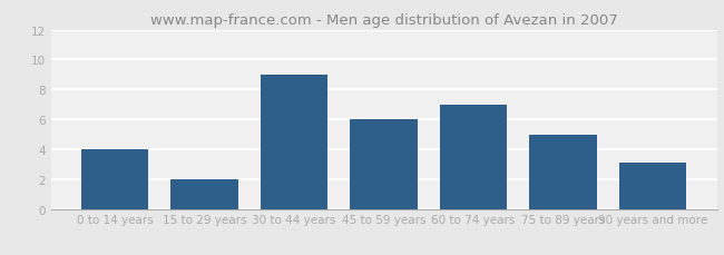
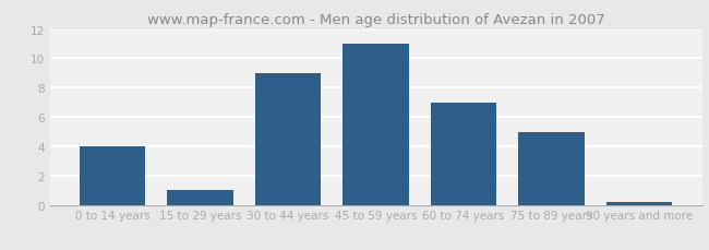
15 to 29 years: 2.0 -> 1.0
45 to 59 years: 6.0 -> 11.0
90 years and more: 3.1 -> 0.2
